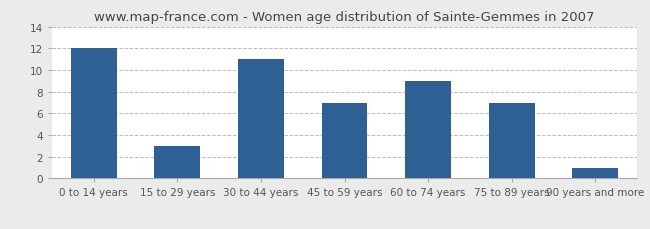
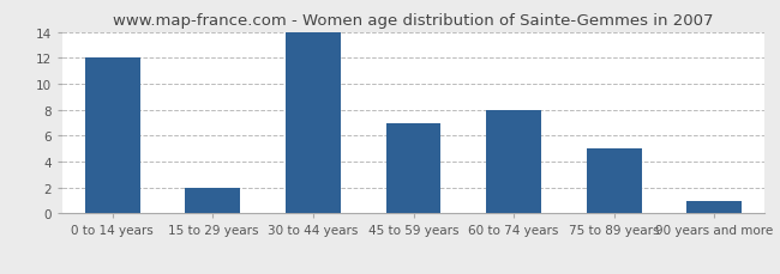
15 to 29 years: 3 -> 2
30 to 44 years: 11 -> 14
60 to 74 years: 9 -> 8
75 to 89 years: 7 -> 5
